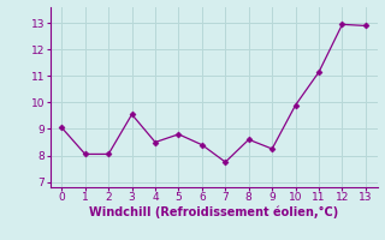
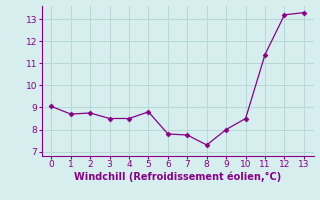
1: 8.05 -> 8.70
2: 8.05 -> 8.75
3: 9.55 -> 8.50
6: 8.40 -> 7.80
8: 8.60 -> 7.30
9: 8.25 -> 8.00
10: 9.90 -> 8.50
11: 11.15 -> 11.40
12: 12.95 -> 13.20
13: 12.90 -> 13.30
